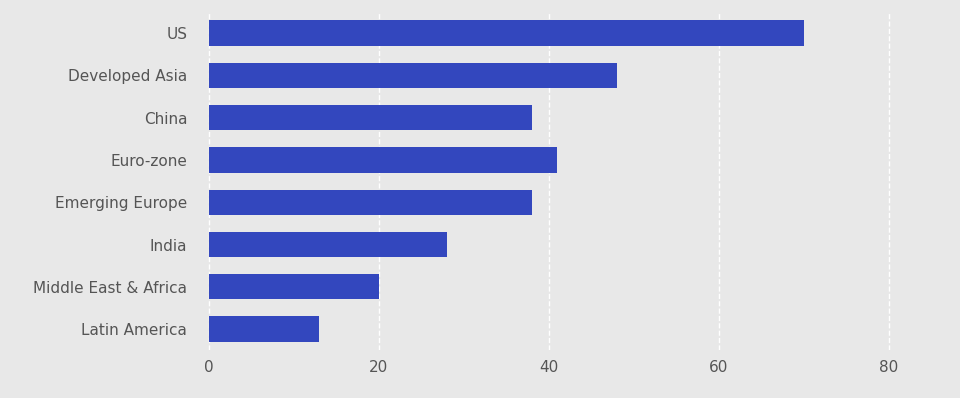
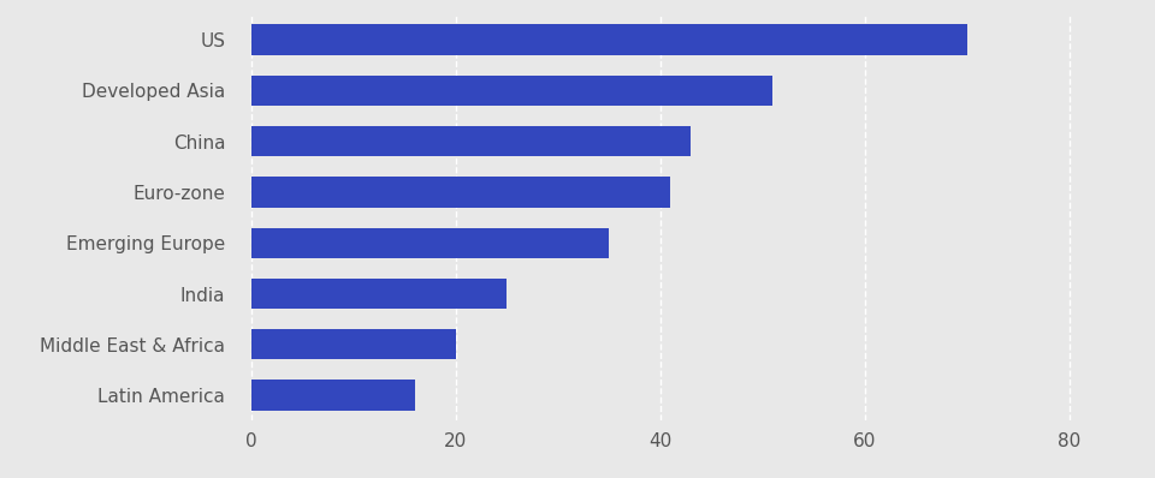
Developed Asia: 48 -> 51
China: 38 -> 43
Emerging Europe: 38 -> 35
India: 28 -> 25
Latin America: 13 -> 16
